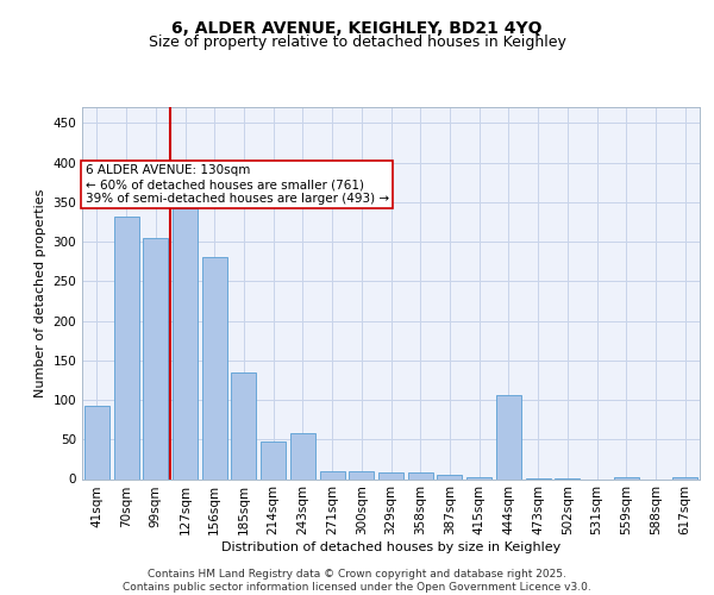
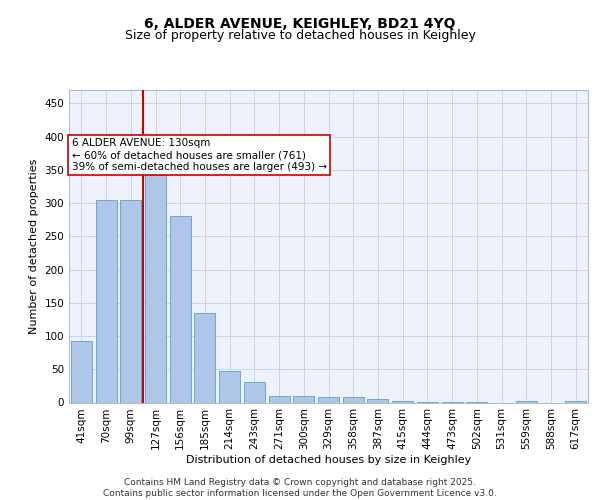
70sqm: 332 -> 305
243sqm: 58 -> 31
444sqm: 106 -> 1
